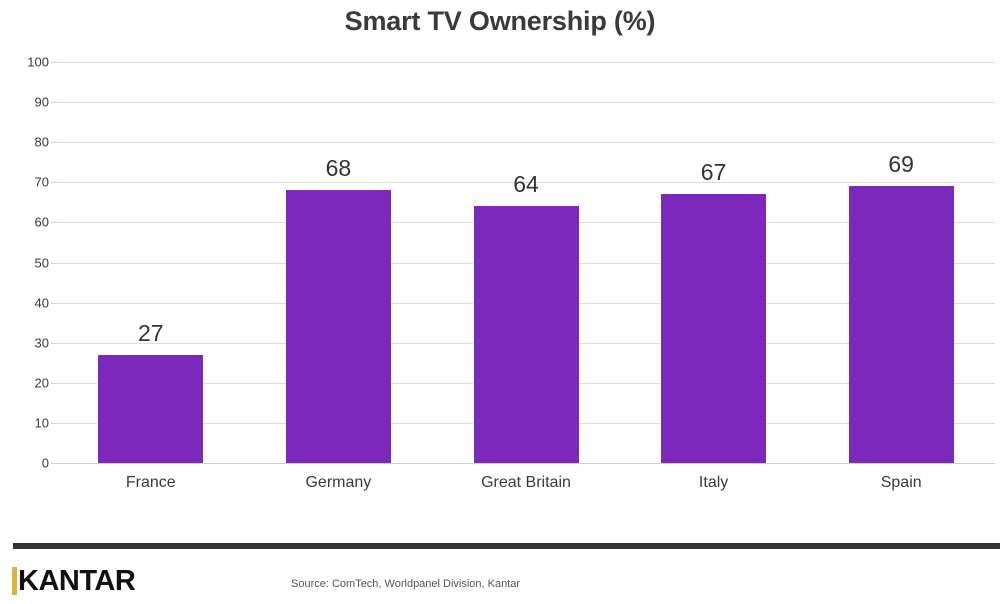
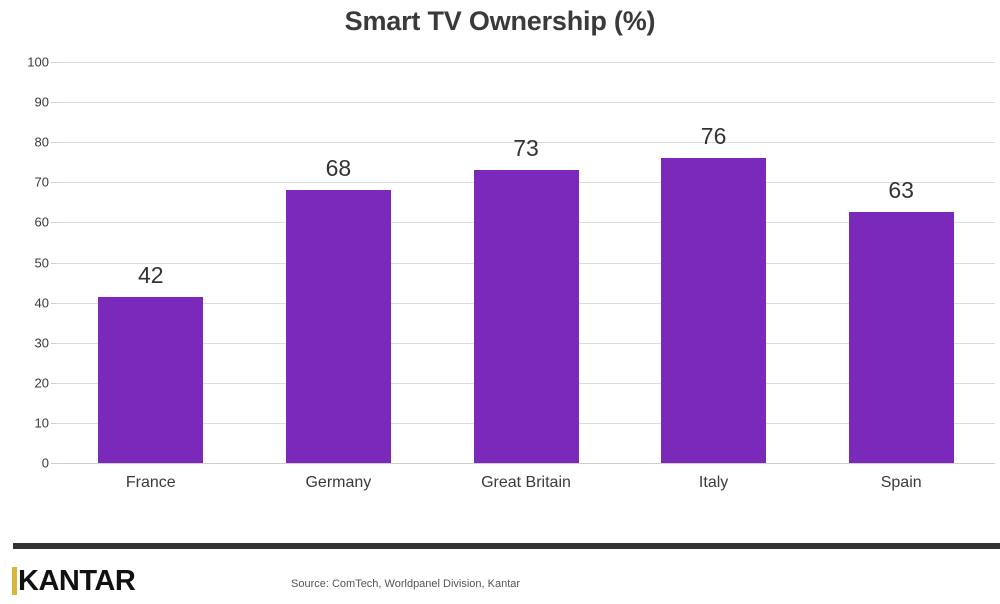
France: 27 -> 42
Great Britain: 64 -> 73
Italy: 67 -> 76
Spain: 69 -> 63
